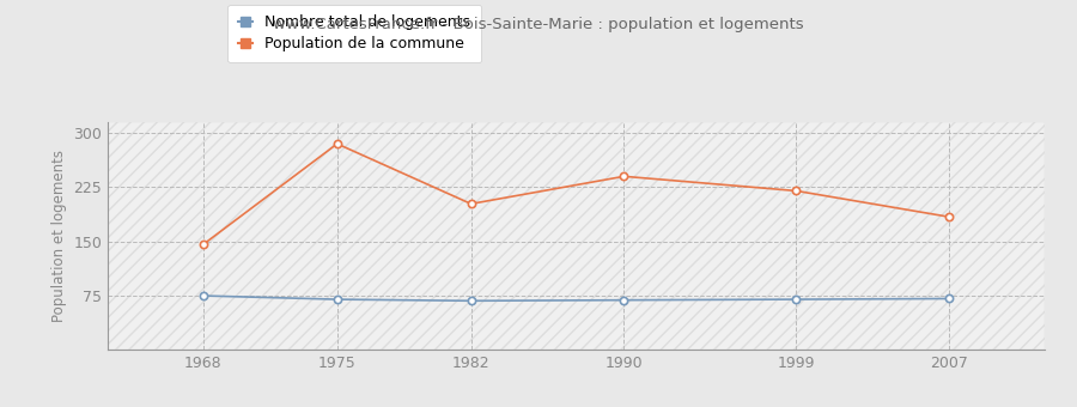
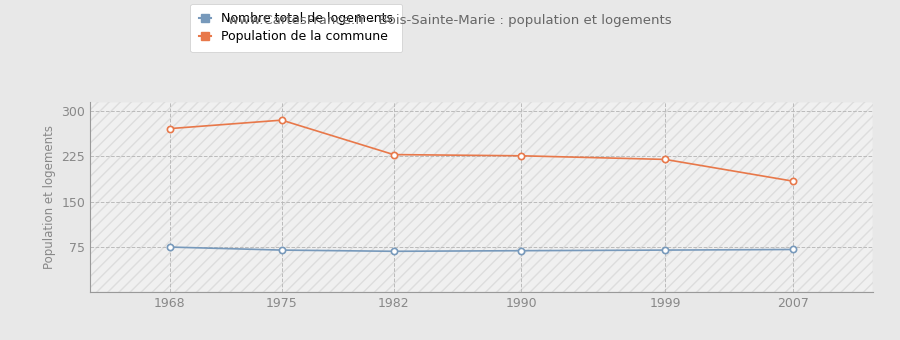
Population de la commune/1968: 146 -> 271
Population de la commune/1982: 202 -> 228
Population de la commune/1990: 240 -> 226
